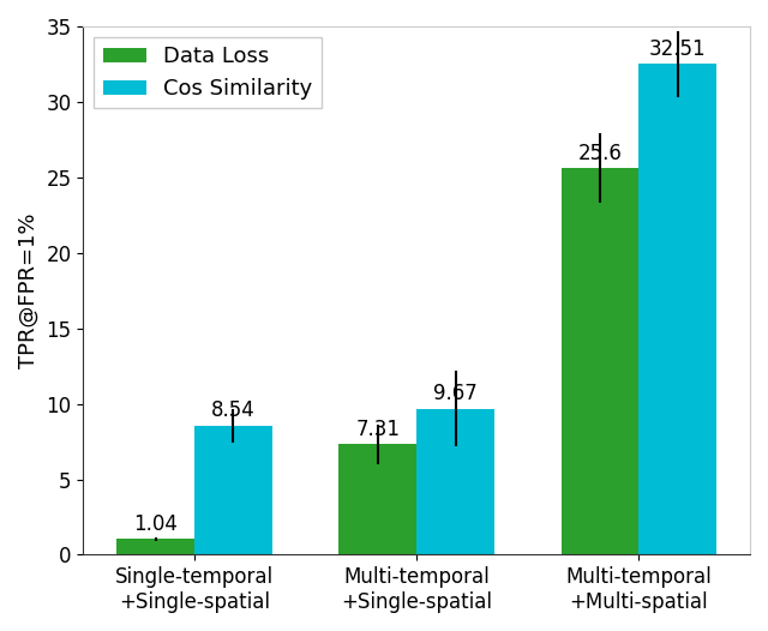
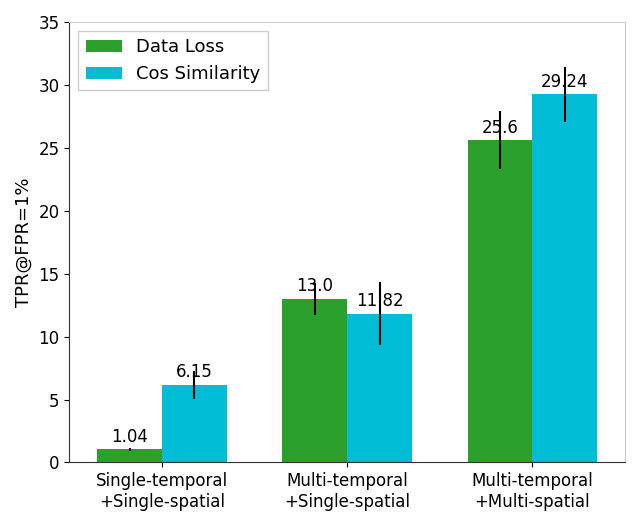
Cos Similarity/Single-temporal +Single-spatial: 8.54 -> 6.15
Data Loss/Multi-temporal +Single-spatial: 7.31 -> 13.0
Cos Similarity/Multi-temporal +Single-spatial: 9.67 -> 11.82
Cos Similarity/Multi-temporal +Multi-spatial: 32.51 -> 29.24
